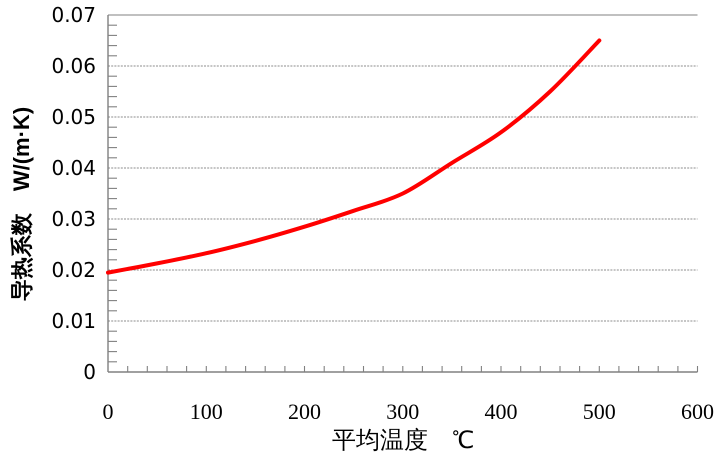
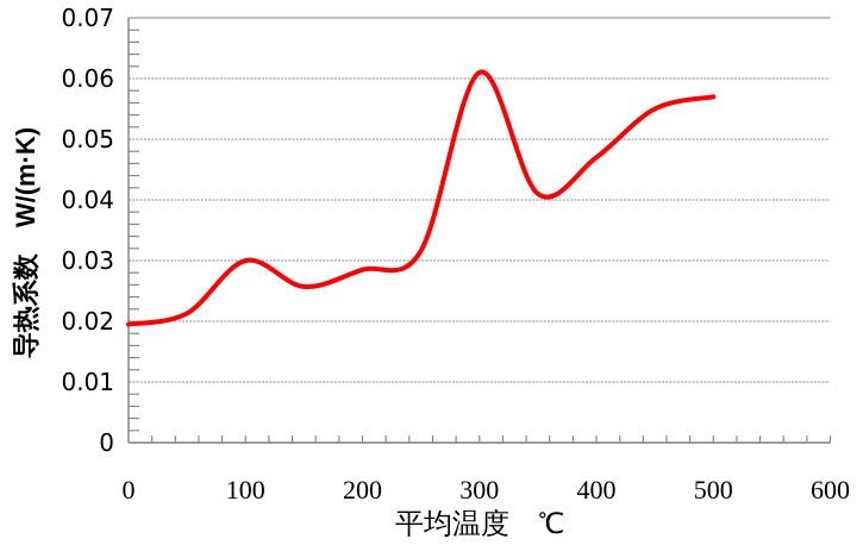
100: 0.023 -> 0.030
300: 0.035 -> 0.061
500: 0.065 -> 0.057
